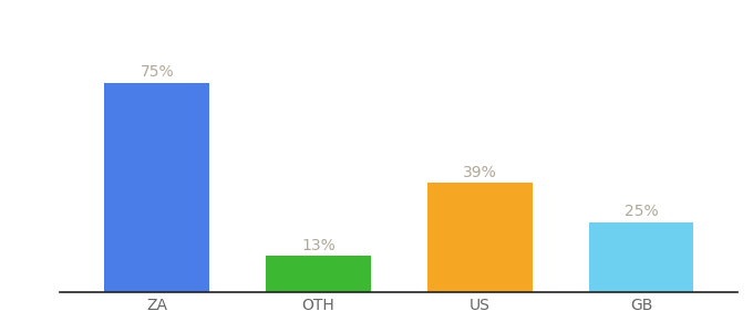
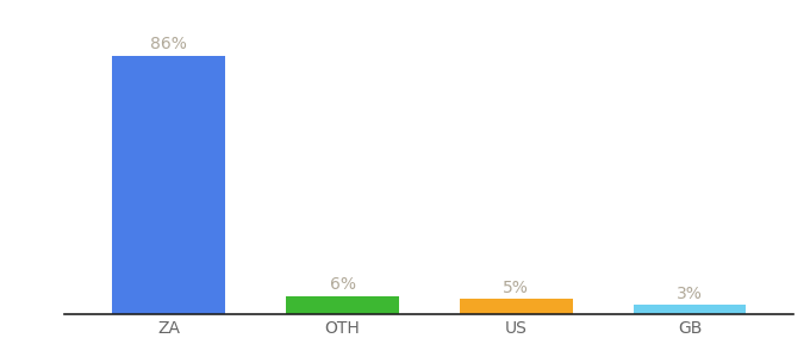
ZA: 75% -> 86%
OTH: 13% -> 6%
US: 39% -> 5%
GB: 25% -> 3%
